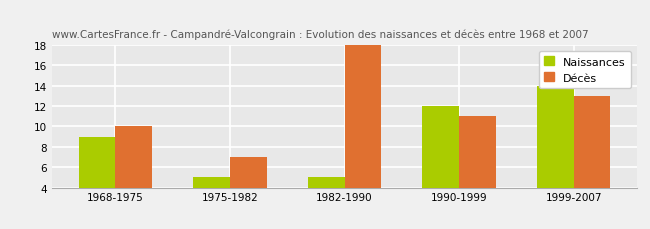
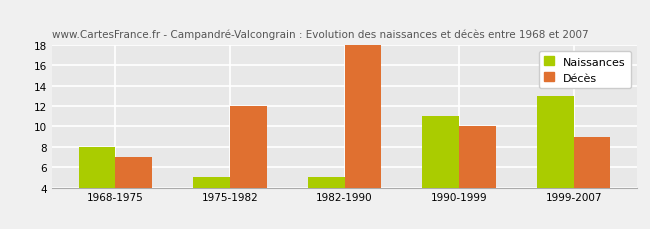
Naissances/1968-1975: 9 -> 8
Décès/1968-1975: 10 -> 7
Décès/1975-1982: 7 -> 12
Naissances/1990-1999: 12 -> 11
Décès/1990-1999: 11 -> 10
Naissances/1999-2007: 14 -> 13
Décès/1999-2007: 13 -> 9
